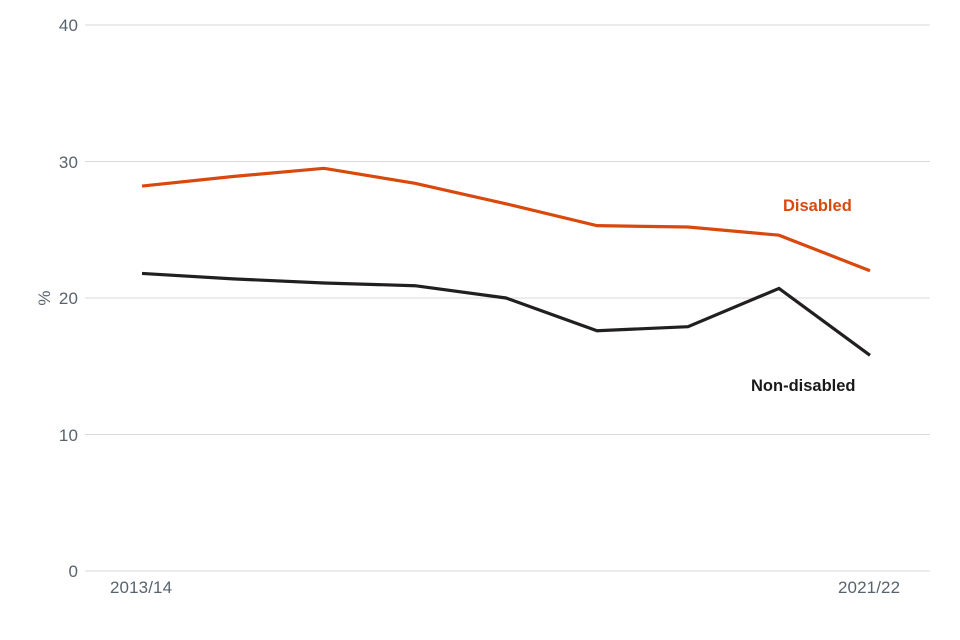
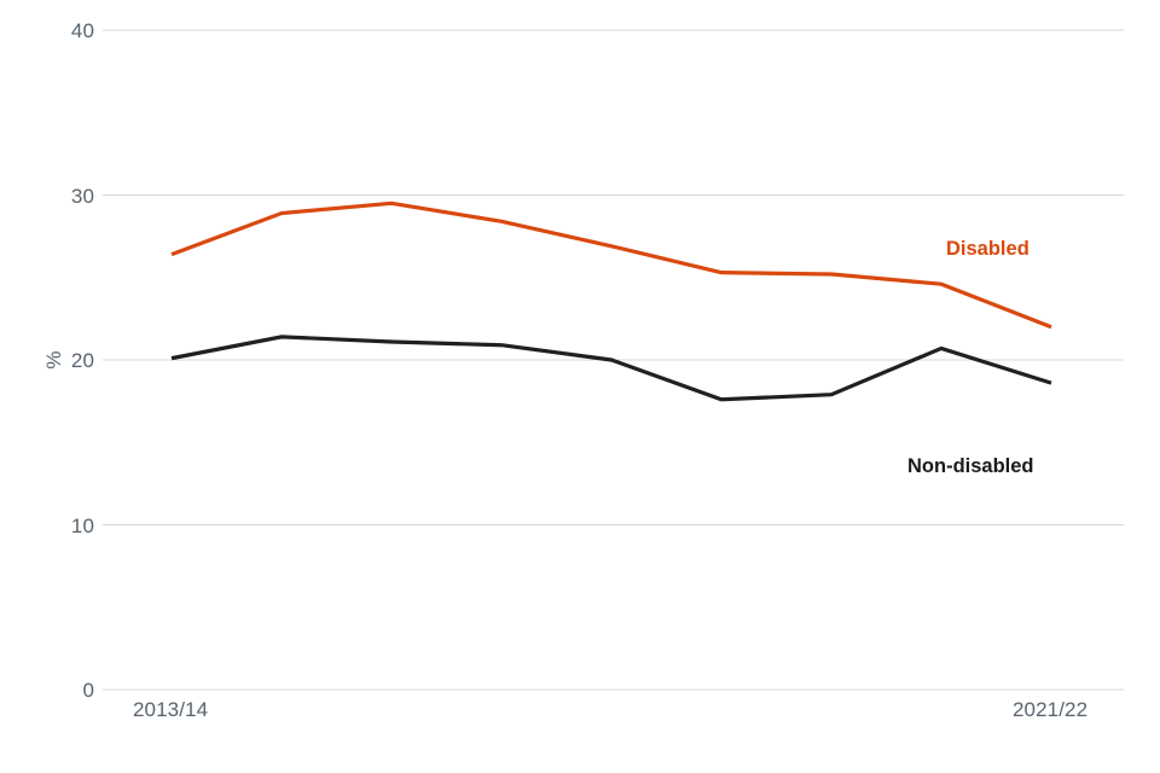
Disabled/2013/14: 28.2 -> 26.4
Non-disabled/2013/14: 21.8 -> 20.1
Non-disabled/2021/22: 15.8 -> 18.6
